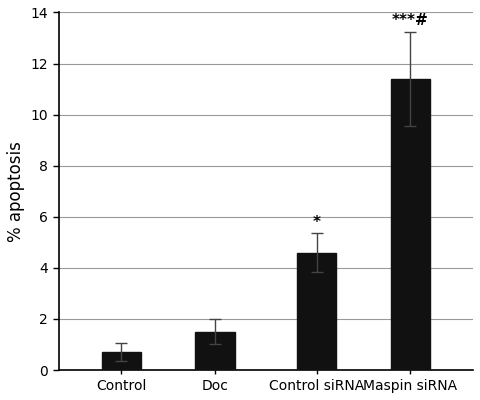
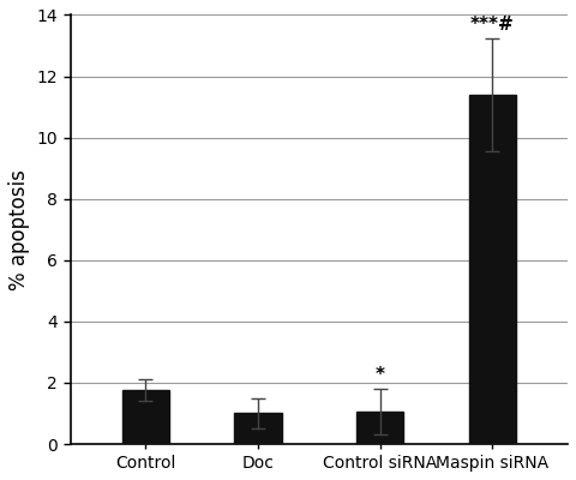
Control: 0.72 -> 1.75
Doc: 1.50 -> 1.00
Control siRNA: 4.60 -> 1.05
